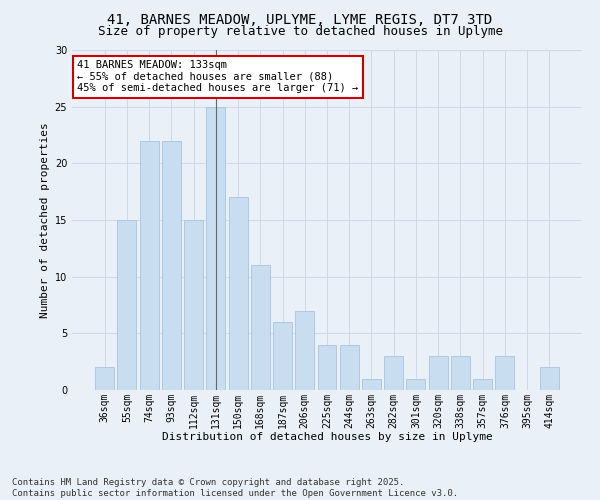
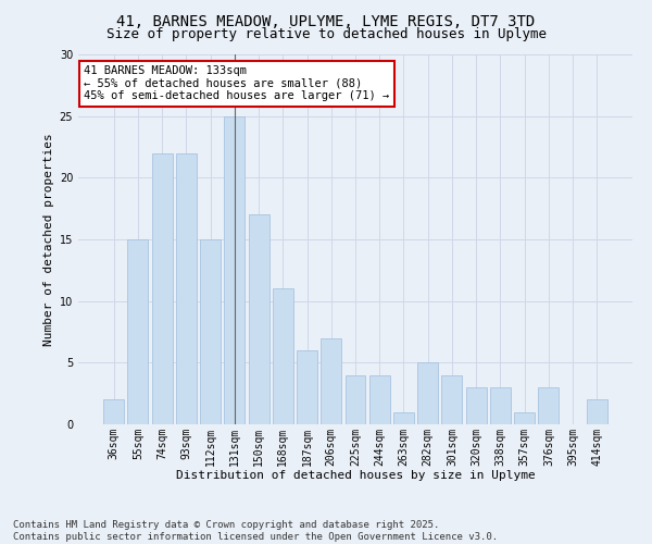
282sqm: 3 -> 5
301sqm: 1 -> 4
